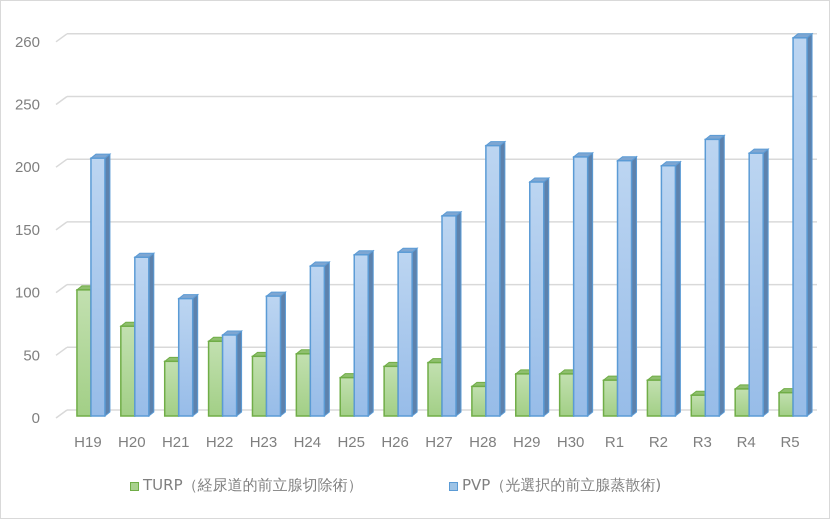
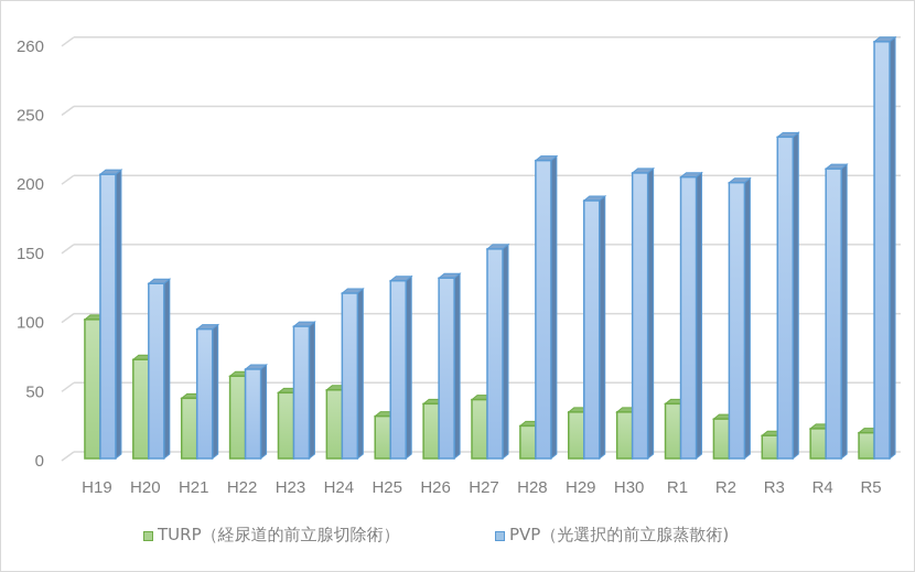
PVP（光選択的前立腺蒸散術)/H27: 158 -> 150
TURP（経尿道的前立腺切除術）/R1: 27 -> 38
PVP（光選択的前立腺蒸散術)/R3: 219 -> 231
